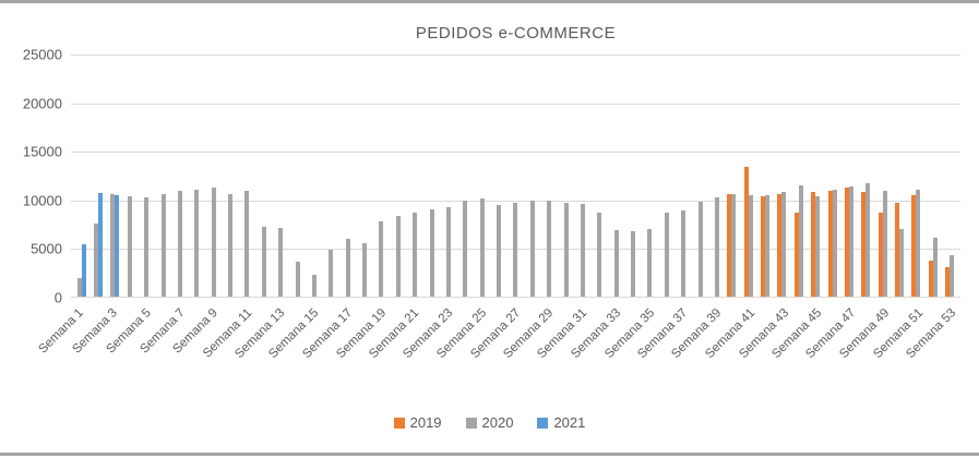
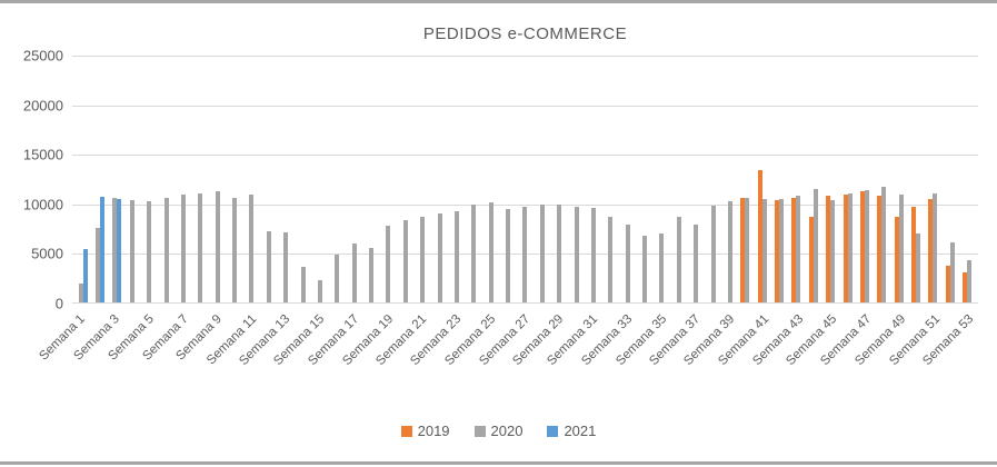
2020/Semana 33: 7000 -> 8000
2020/Semana 37: 9000 -> 8000
